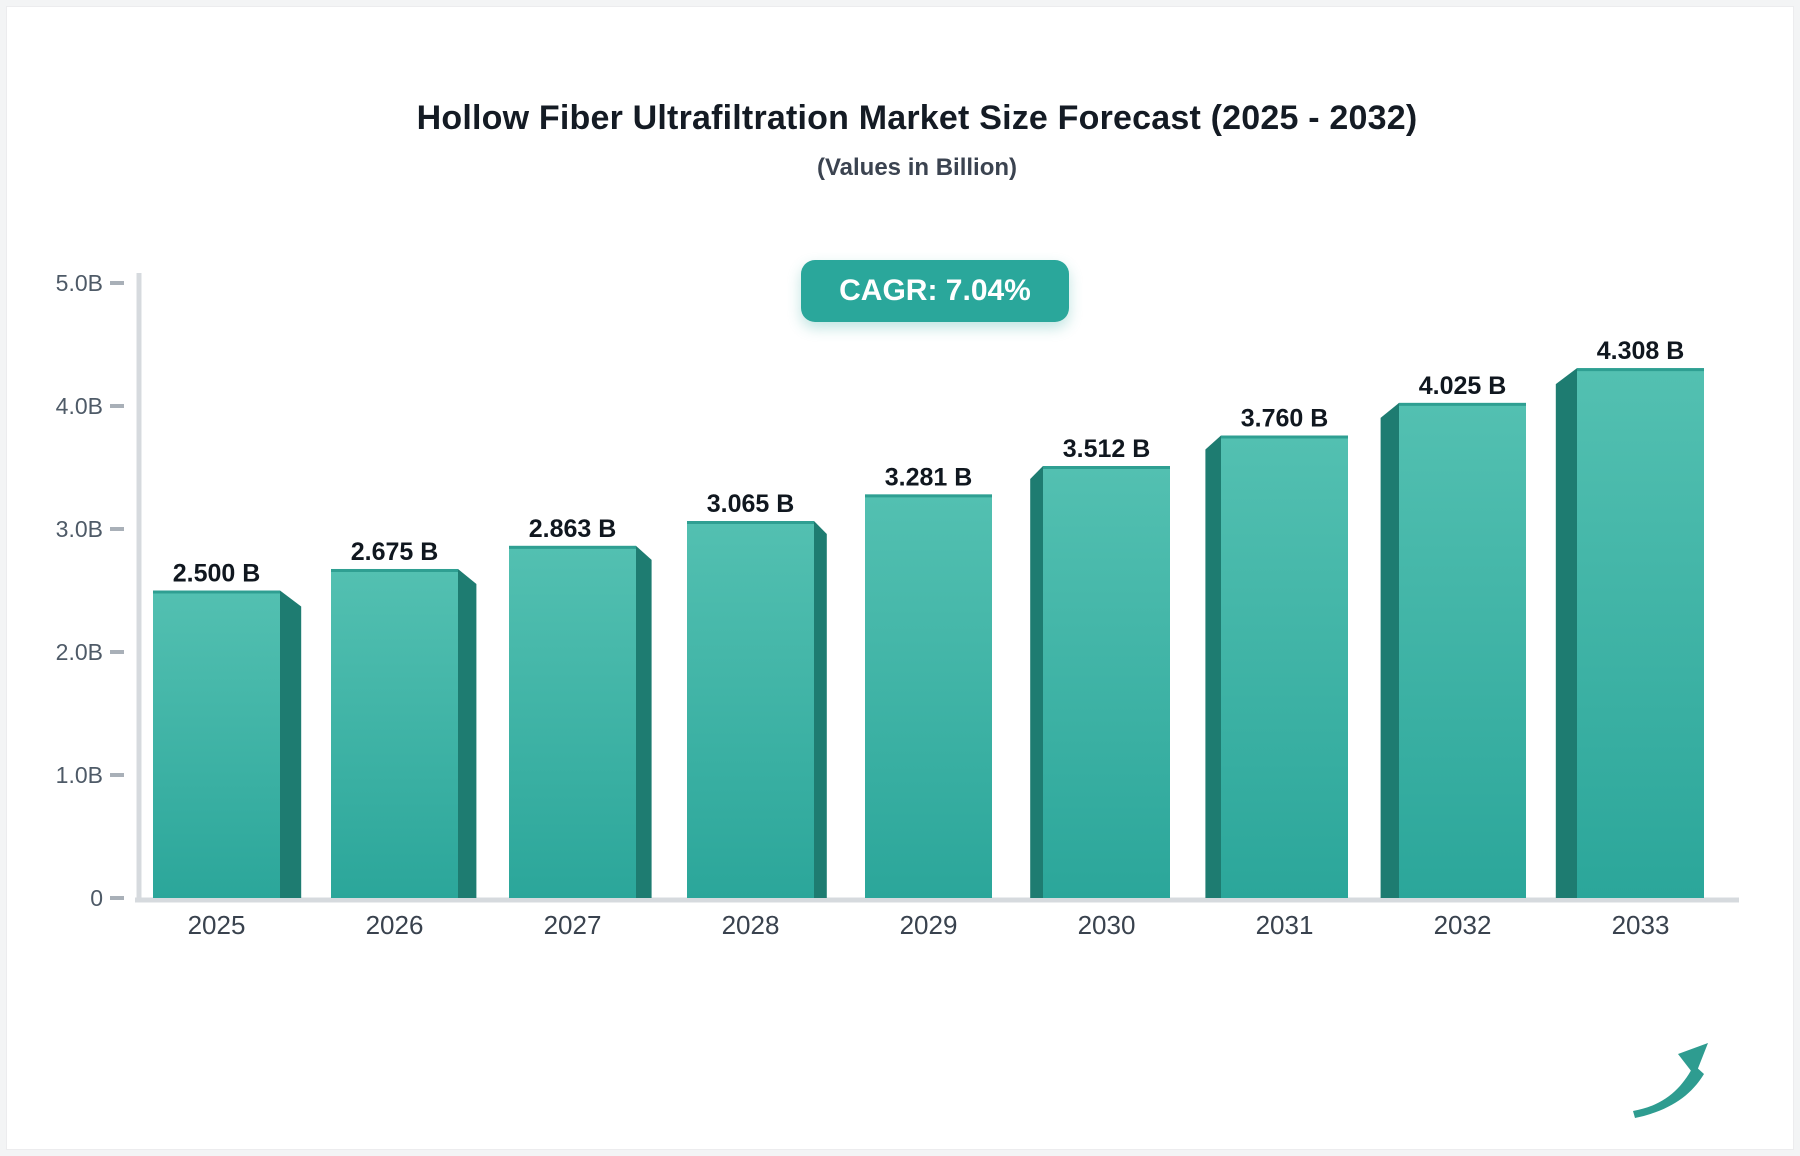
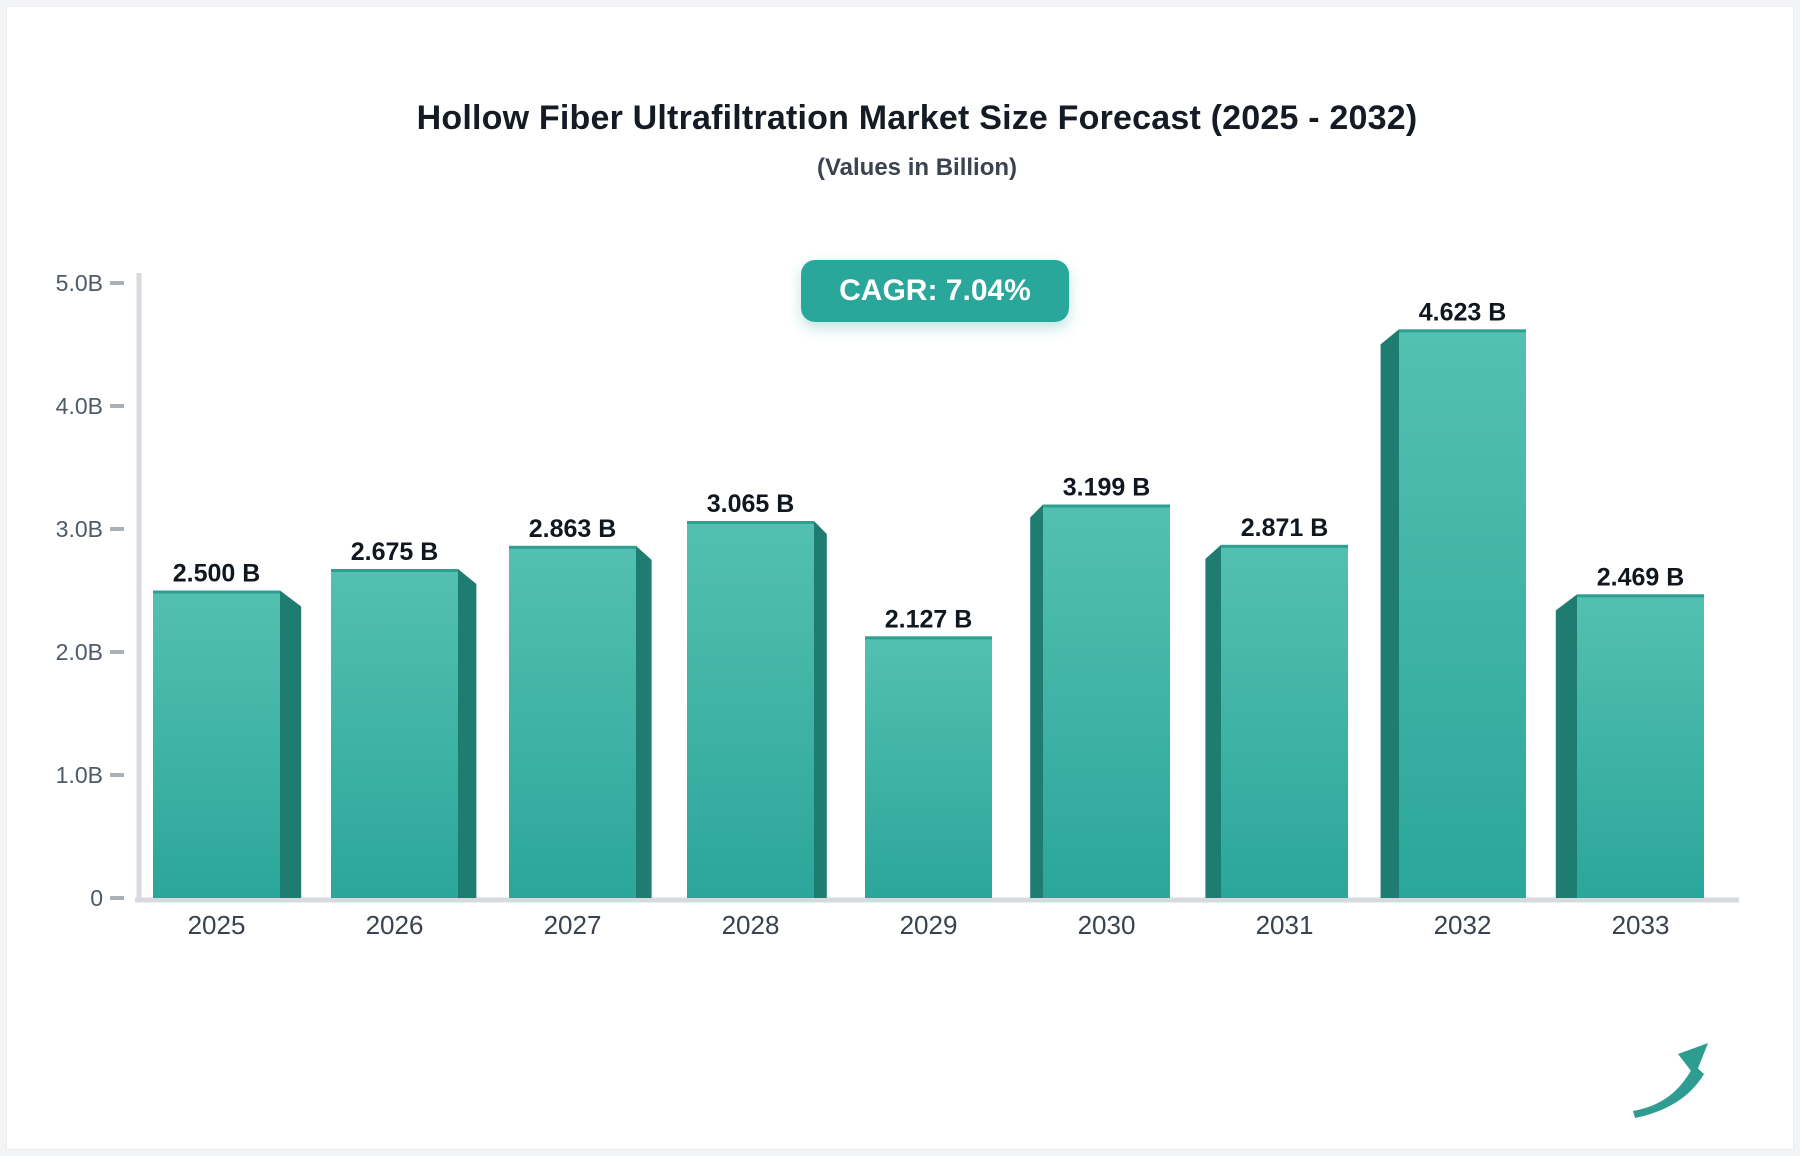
2029: 3.281 -> 2.127
2030: 3.512 -> 3.199
2031: 3.760 -> 2.871
2032: 4.025 -> 4.623
2033: 4.308 -> 2.469
